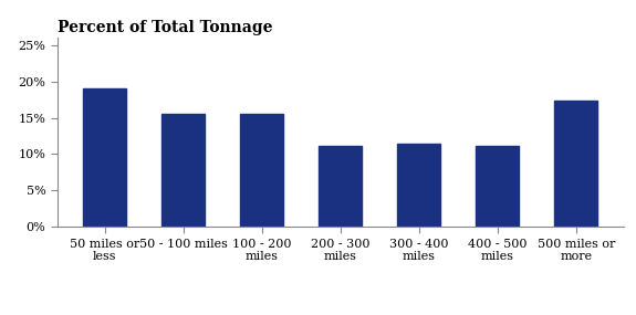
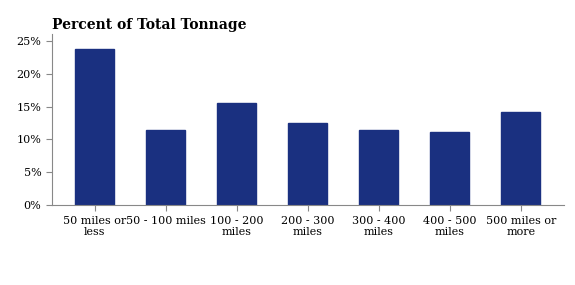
50 miles or less: 19.0% -> 23.7%
50 - 100 miles: 15.6% -> 11.5%
200 - 300 miles: 11.2% -> 12.5%
500 miles or more: 17.4% -> 14.1%
